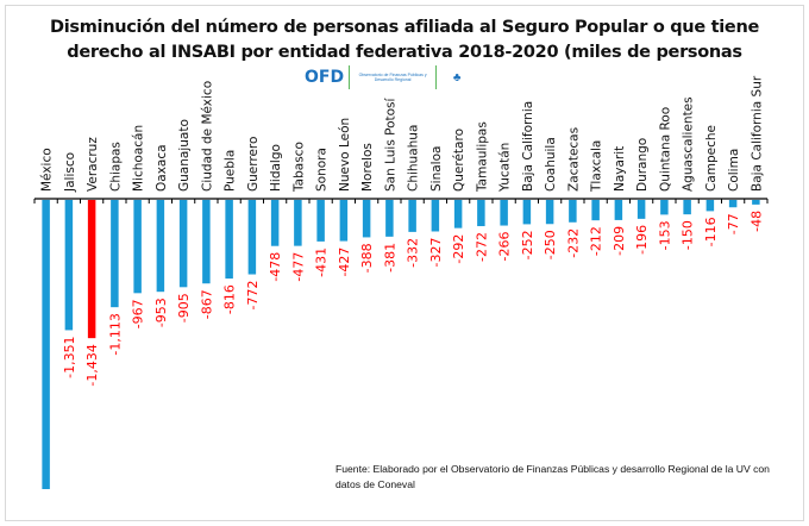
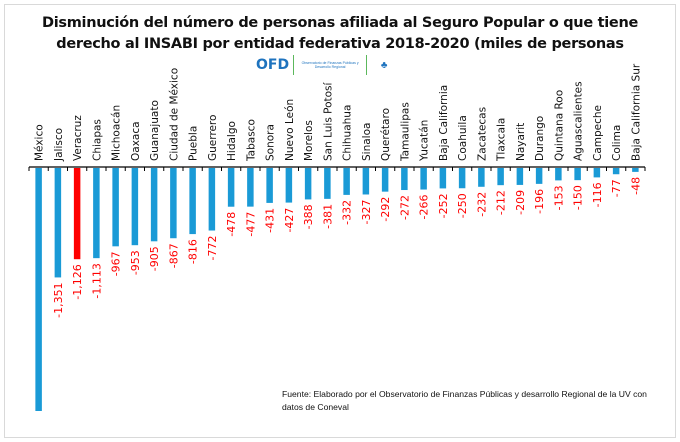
Veracruz: -1,434 -> -1,126
